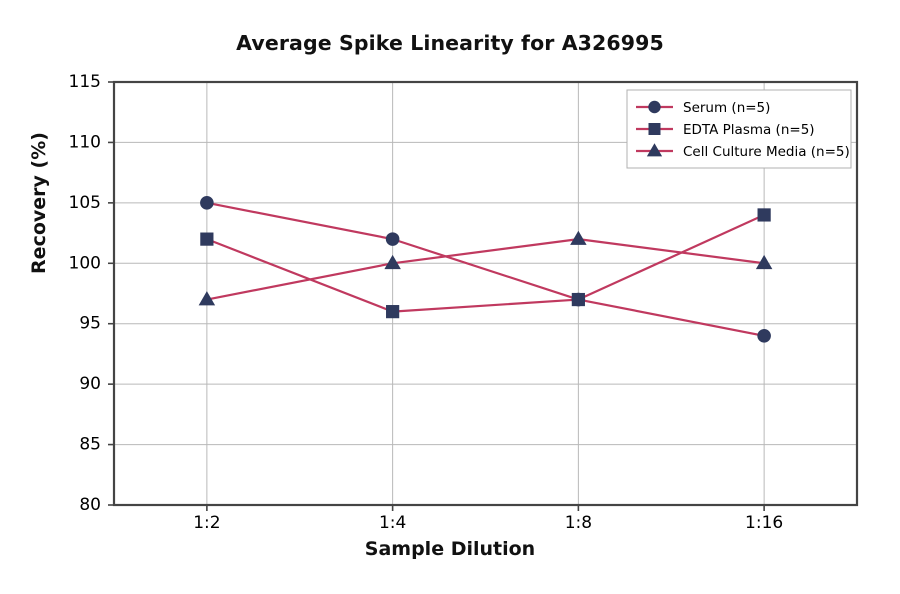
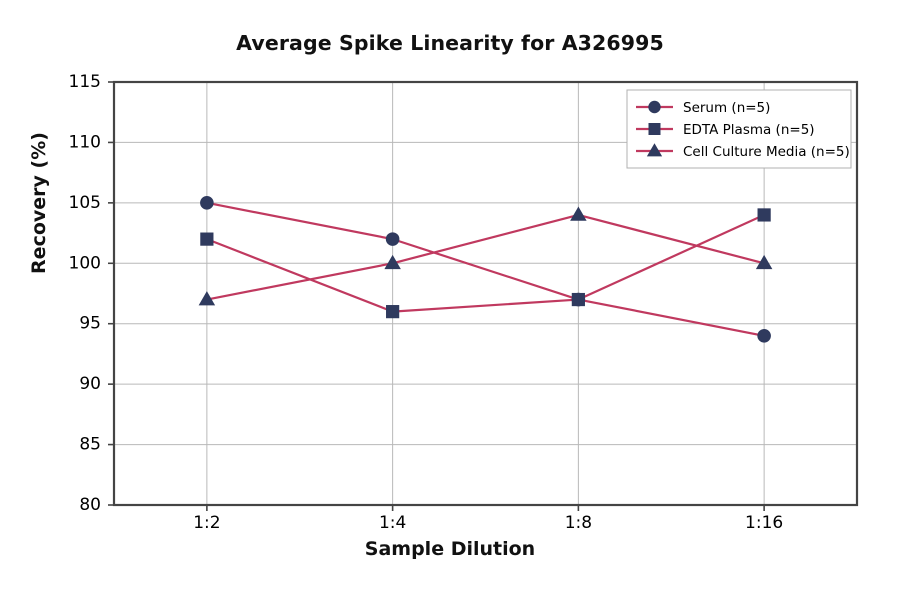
Cell Culture Media (n=5)/1:8: 102 -> 104
